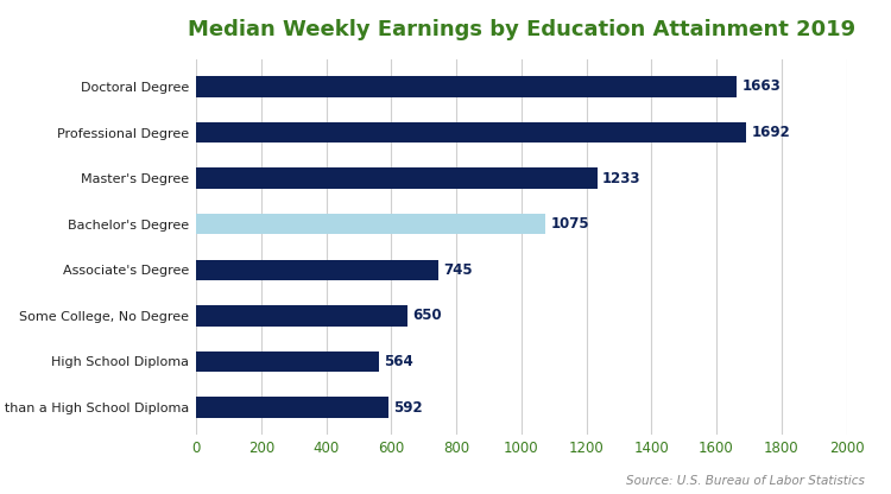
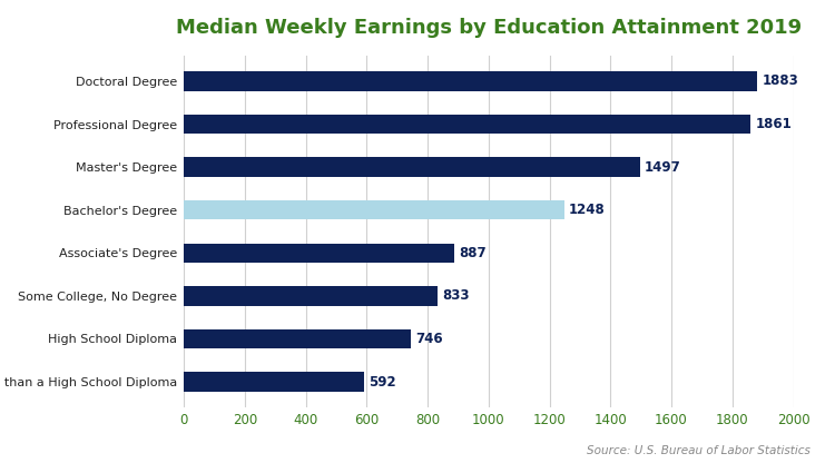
Doctoral Degree: 1663 -> 1883
Professional Degree: 1692 -> 1861
Master's Degree: 1233 -> 1497
Bachelor's Degree: 1075 -> 1248
Associate's Degree: 745 -> 887
Some College, No Degree: 650 -> 833
High School Diploma: 564 -> 746
